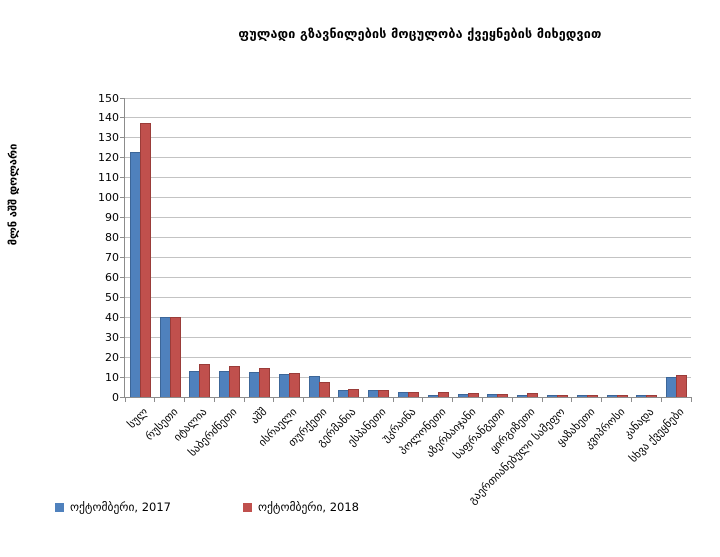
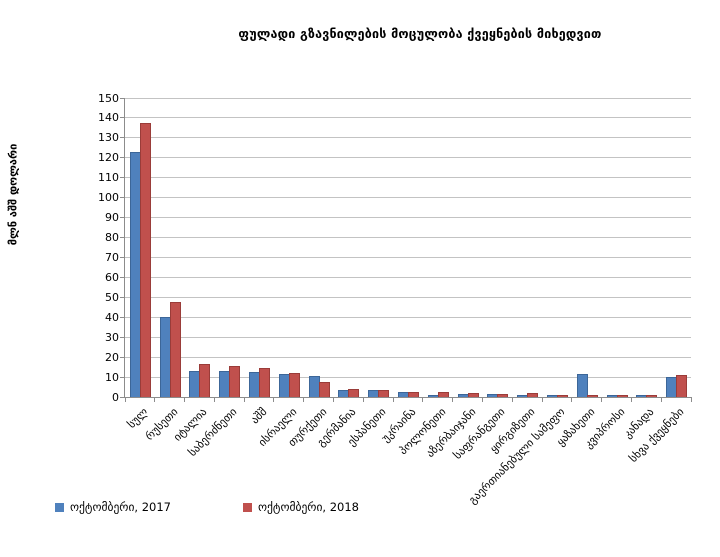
ოქტომბერი, 2018/რუსეთი: 40 -> 47
ოქტომბერი, 2017/ყაზახეთი: 1 -> 11
